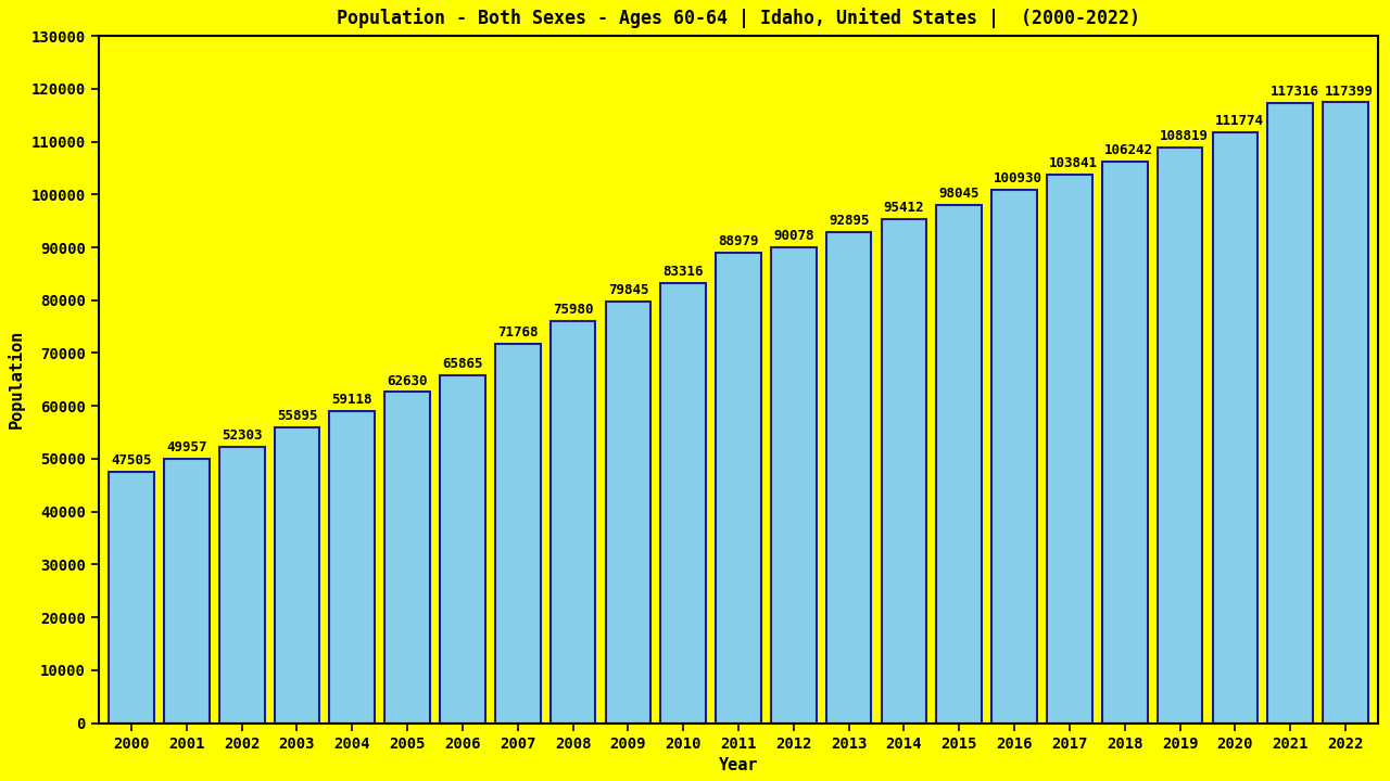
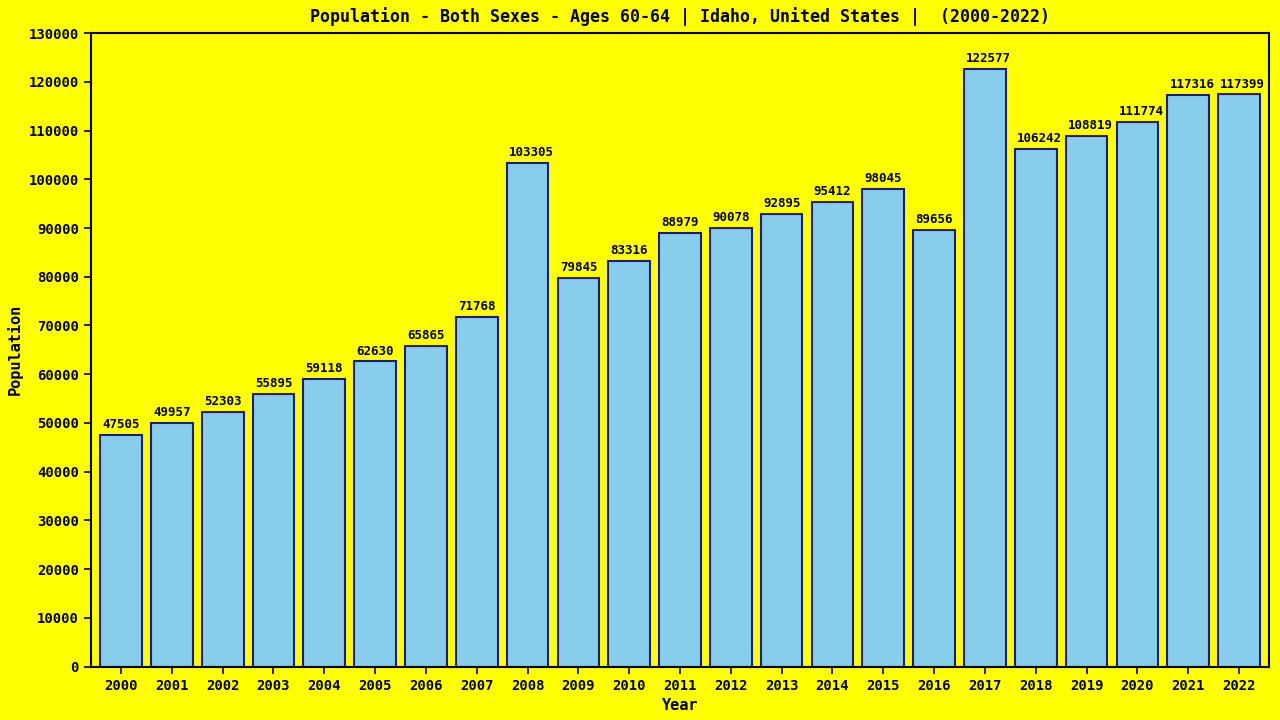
2008: 75980 -> 103305
2016: 100930 -> 89656
2017: 103841 -> 122577
